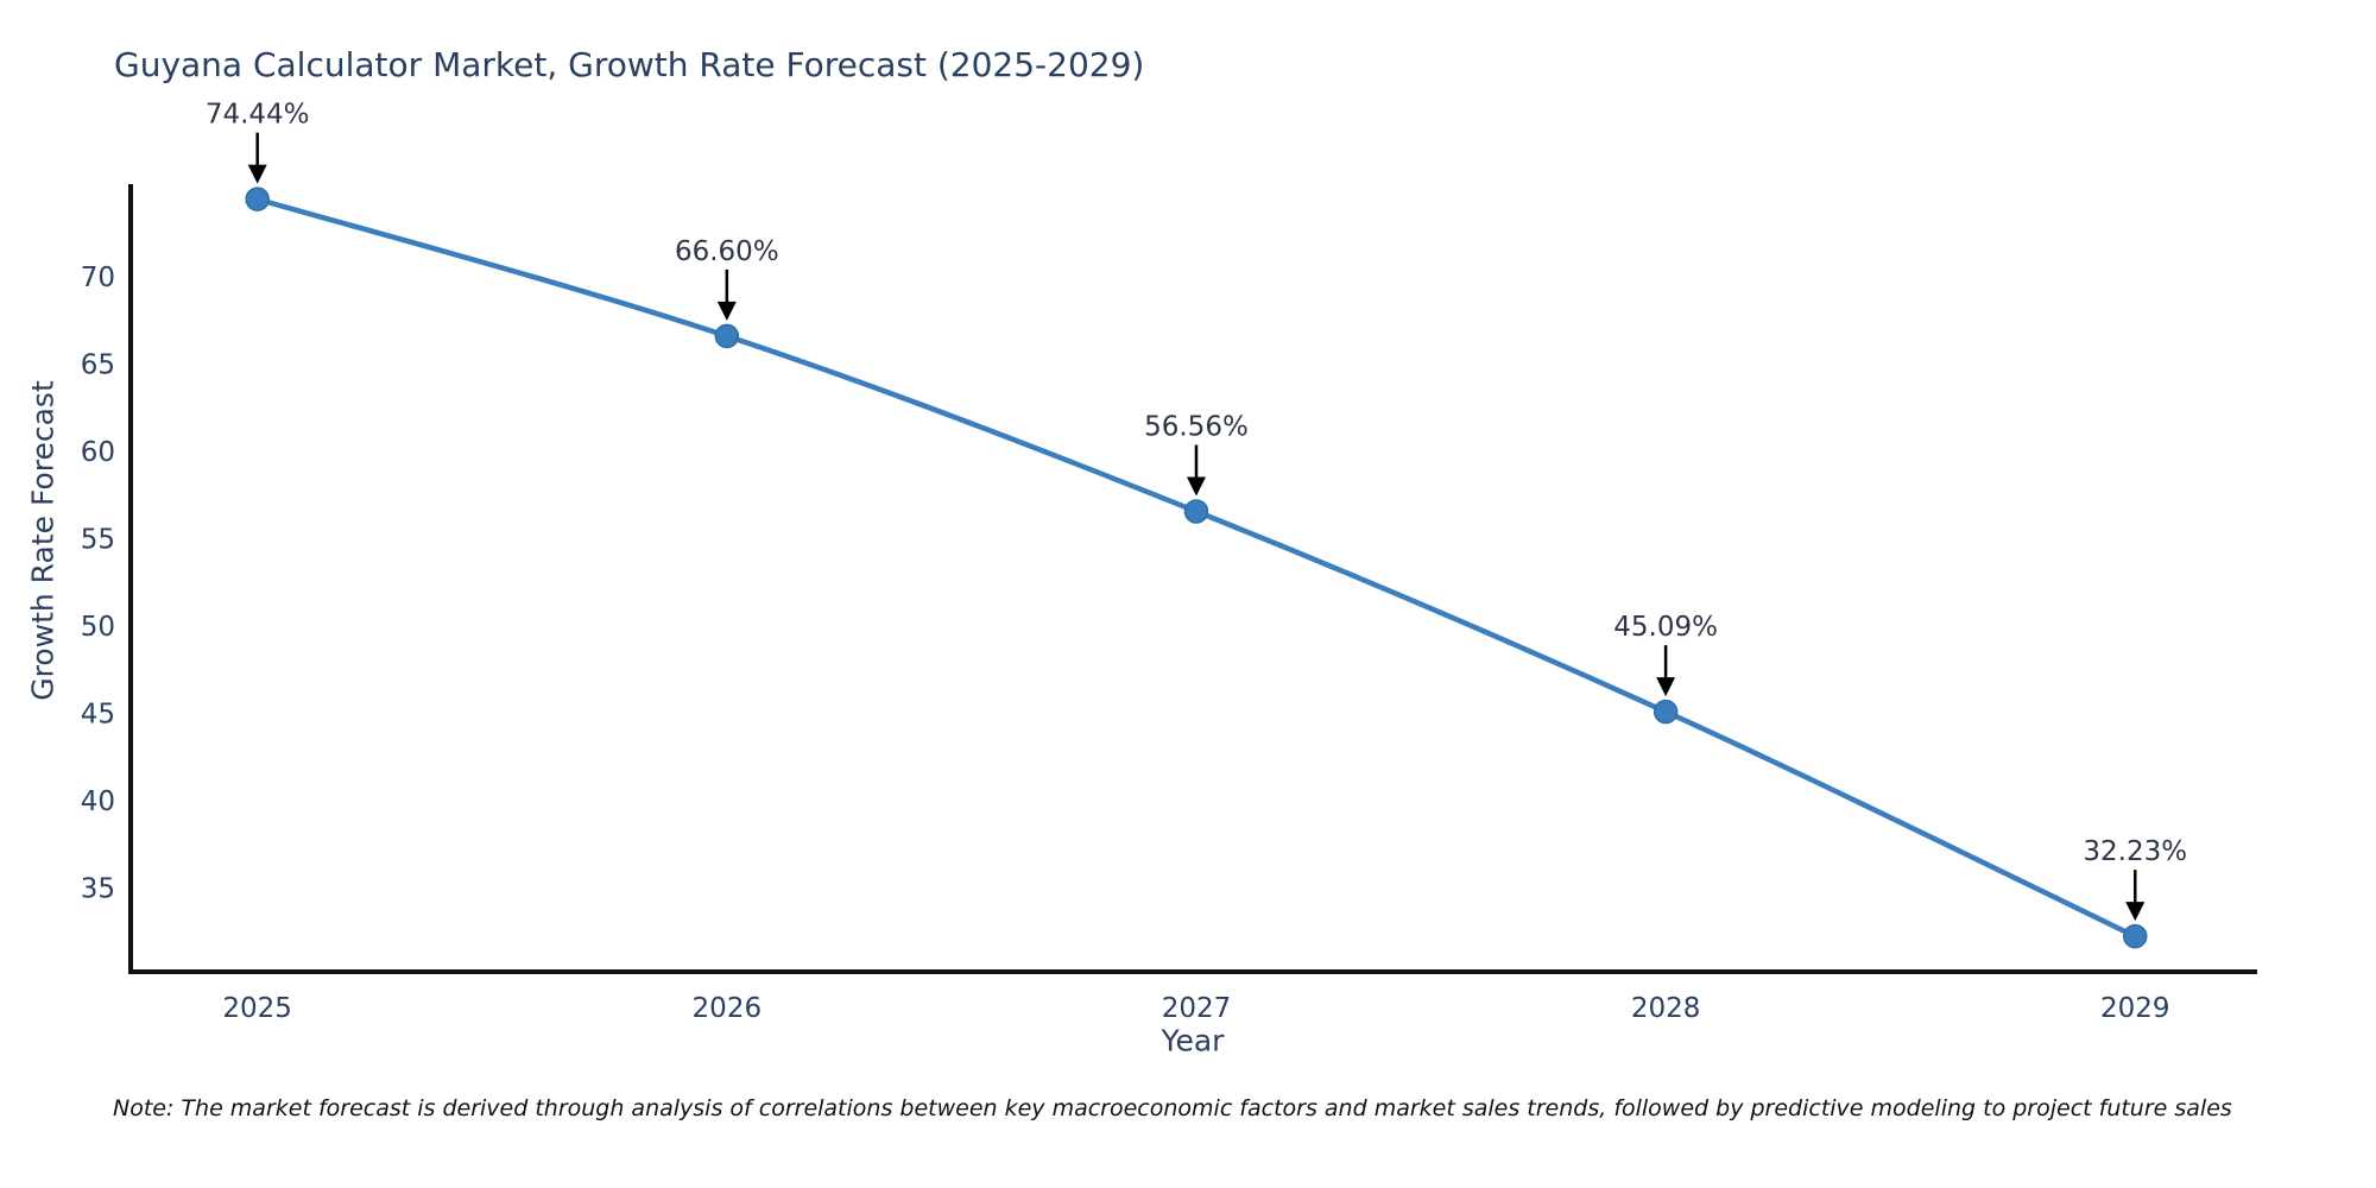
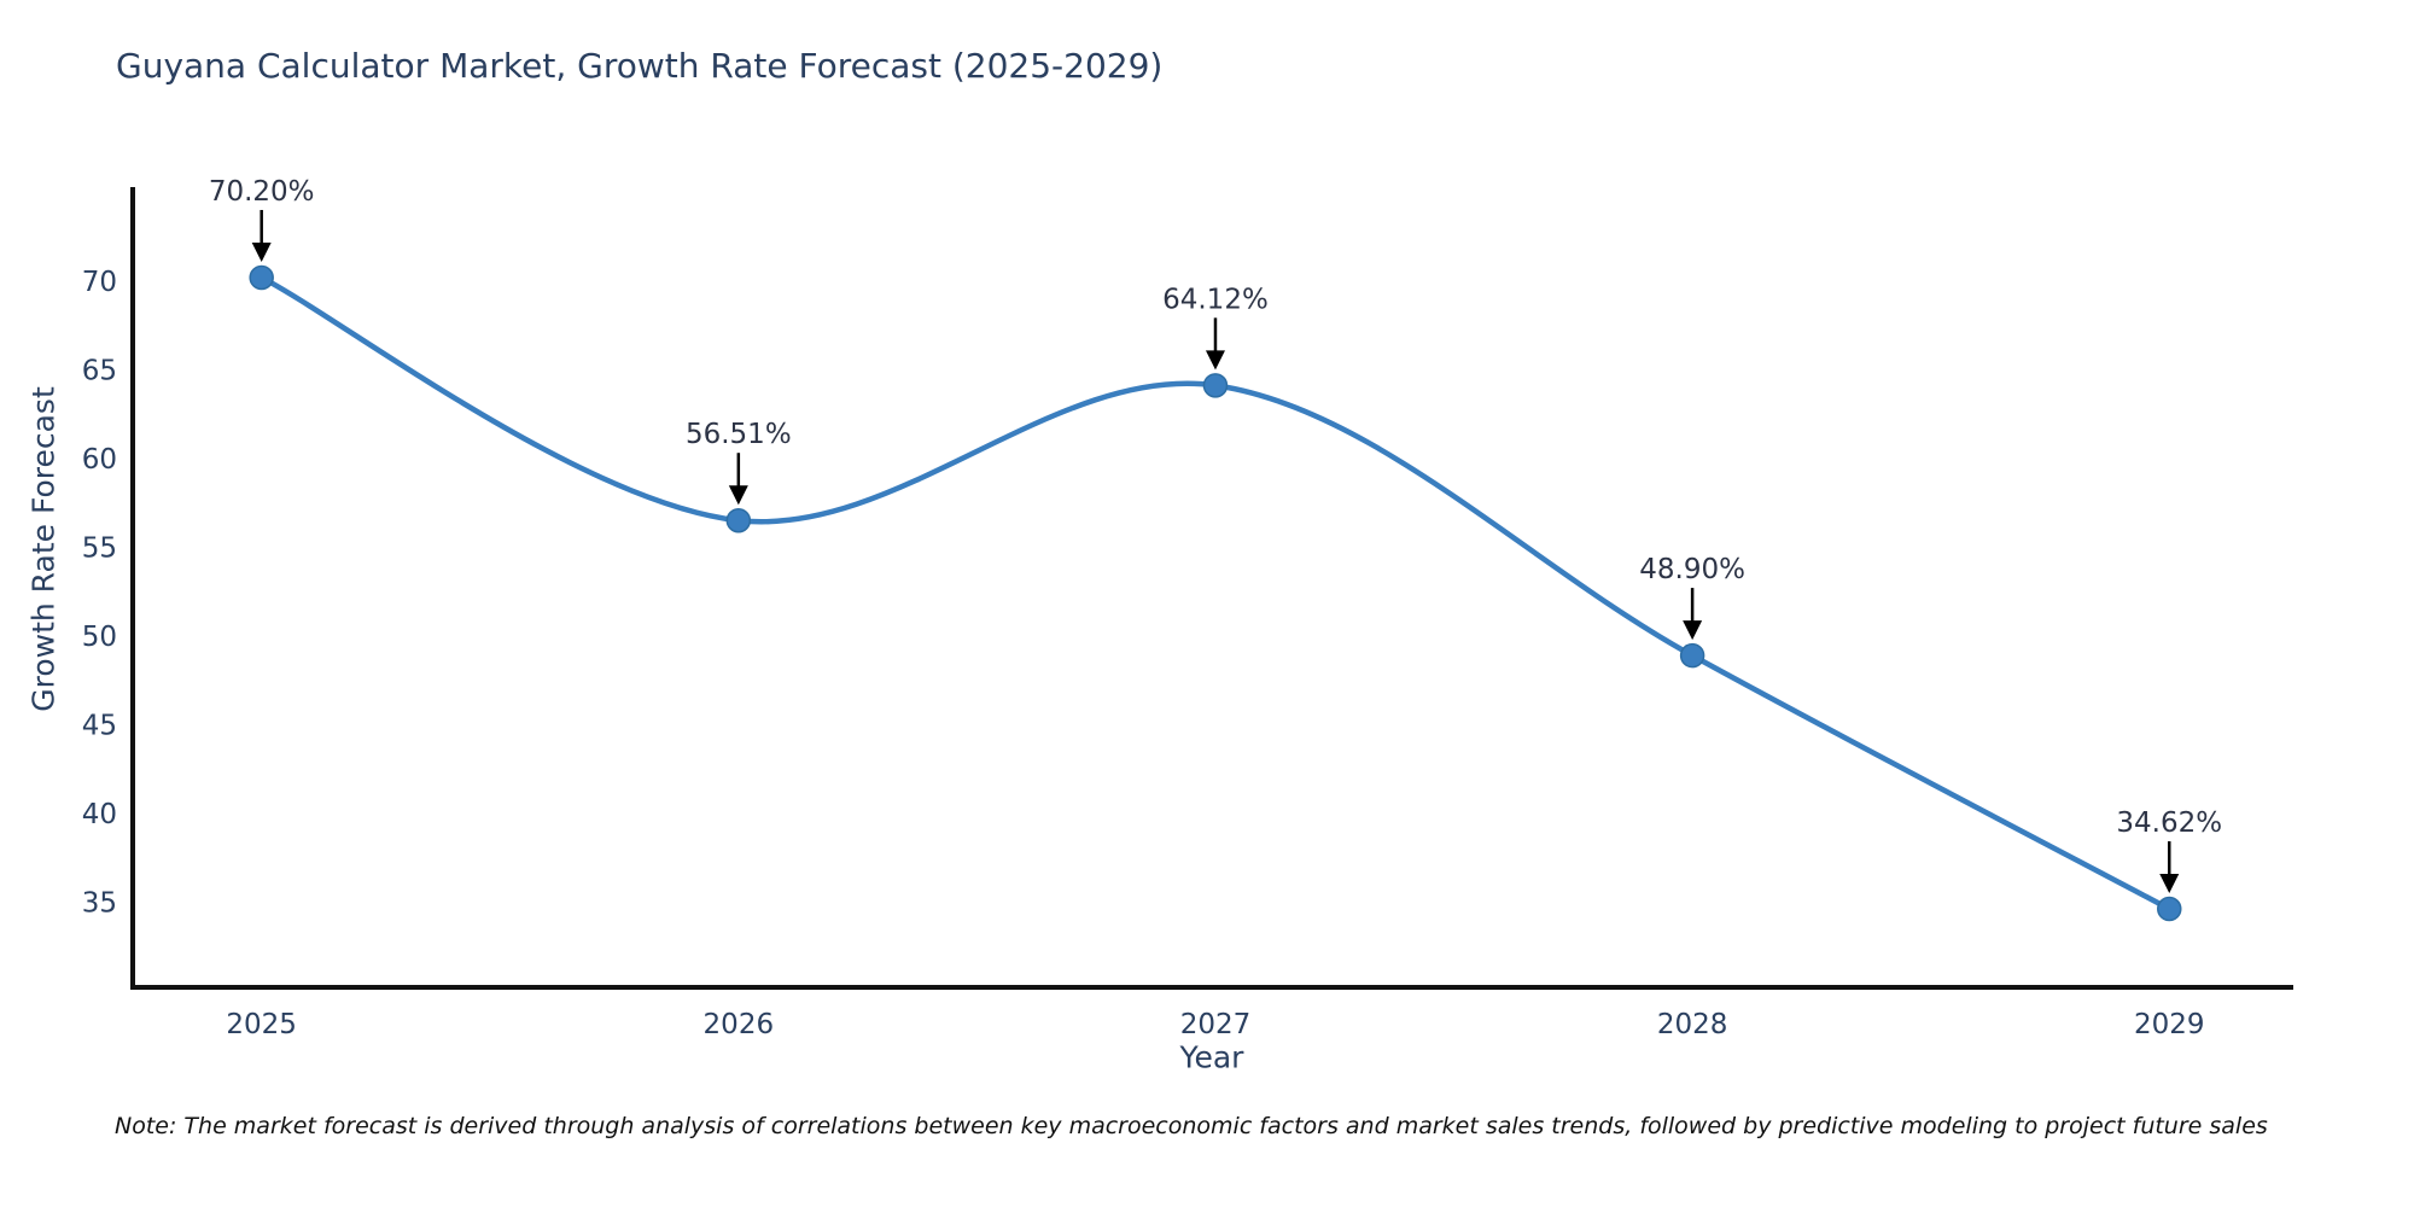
2025: 74.44% -> 70.20%
2026: 66.60% -> 56.51%
2027: 56.56% -> 64.12%
2028: 45.09% -> 48.90%
2029: 32.23% -> 34.62%
